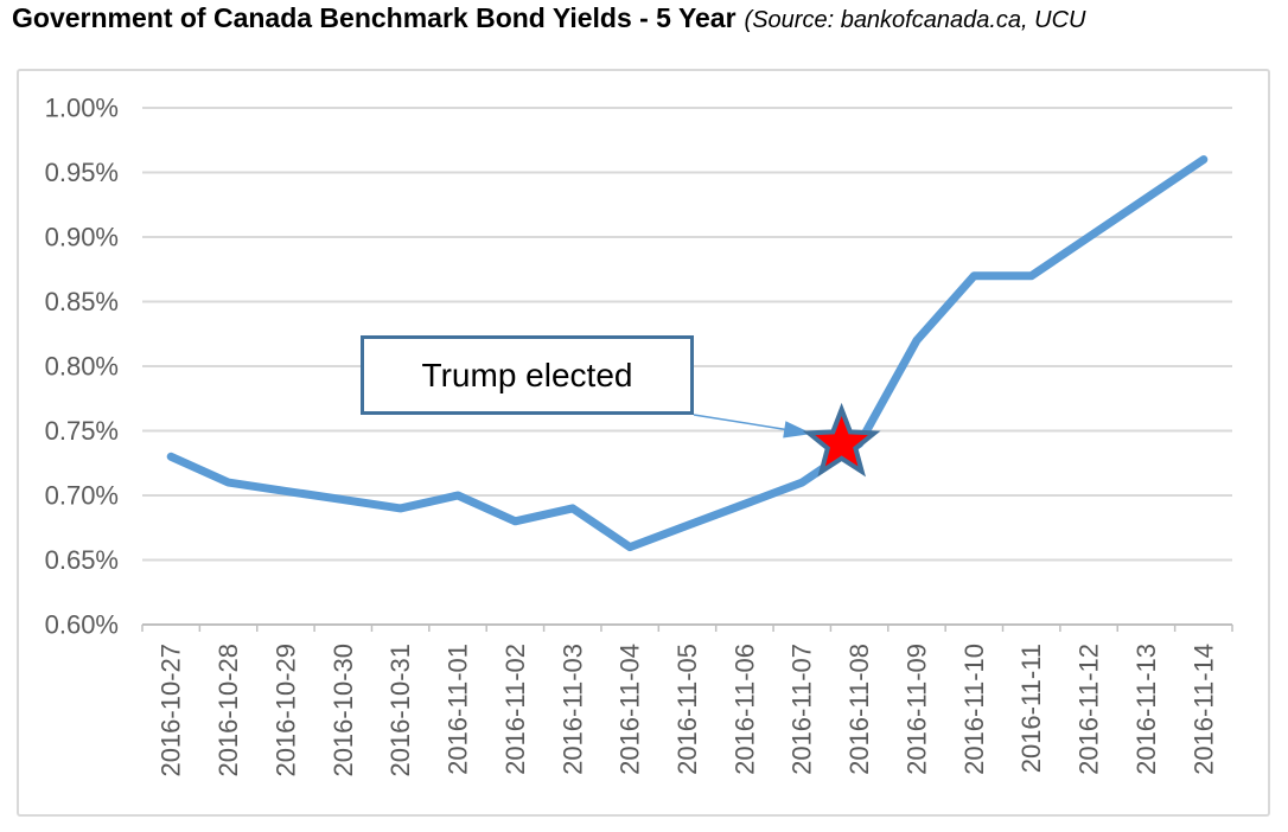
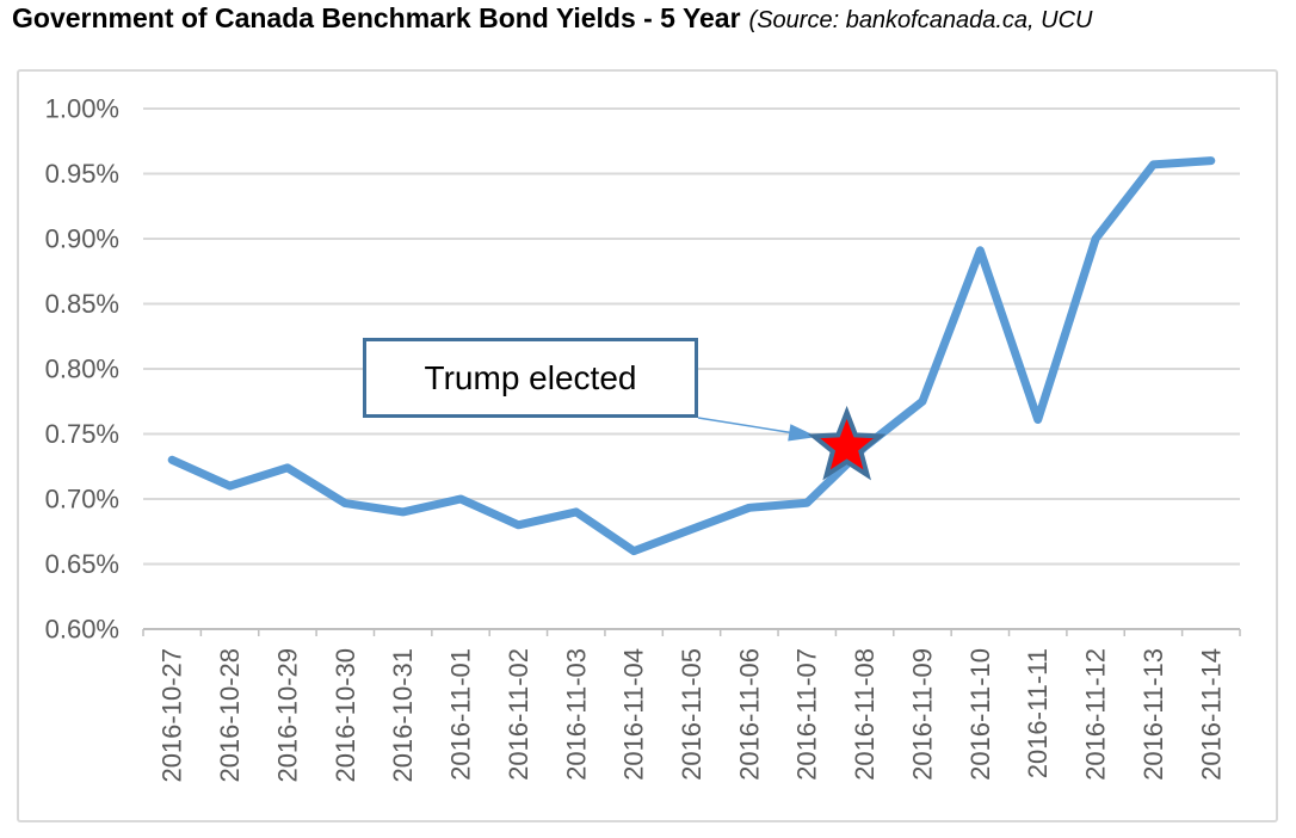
2016-10-29: 0.703% -> 0.724%
2016-11-07: 0.710% -> 0.697%
2016-11-09: 0.820% -> 0.775%
2016-11-10: 0.870% -> 0.891%
2016-11-11: 0.870% -> 0.761%
2016-11-13: 0.930% -> 0.957%
